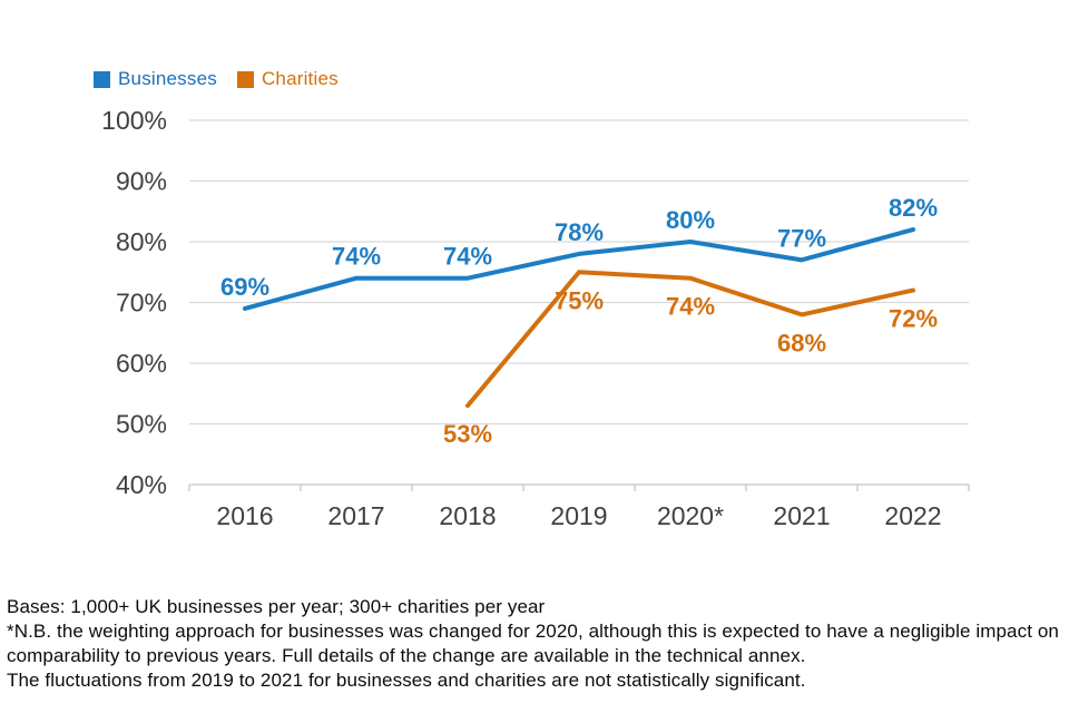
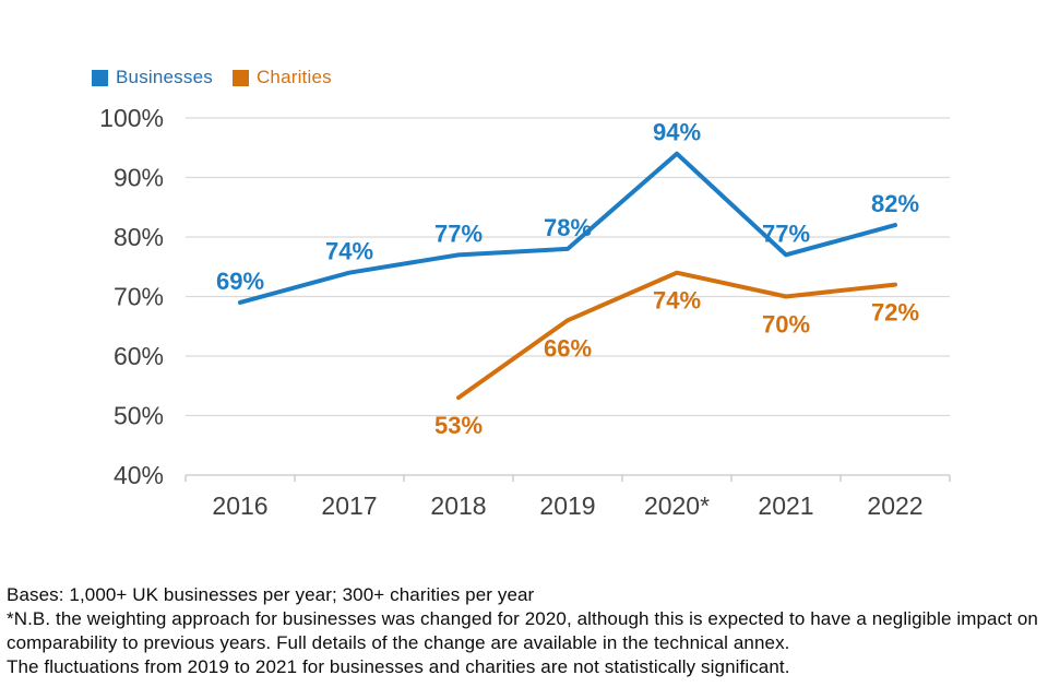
Businesses/2018: 74% -> 77%
Charities/2019: 75% -> 66%
Businesses/2020*: 80% -> 94%
Charities/2021: 68% -> 70%
